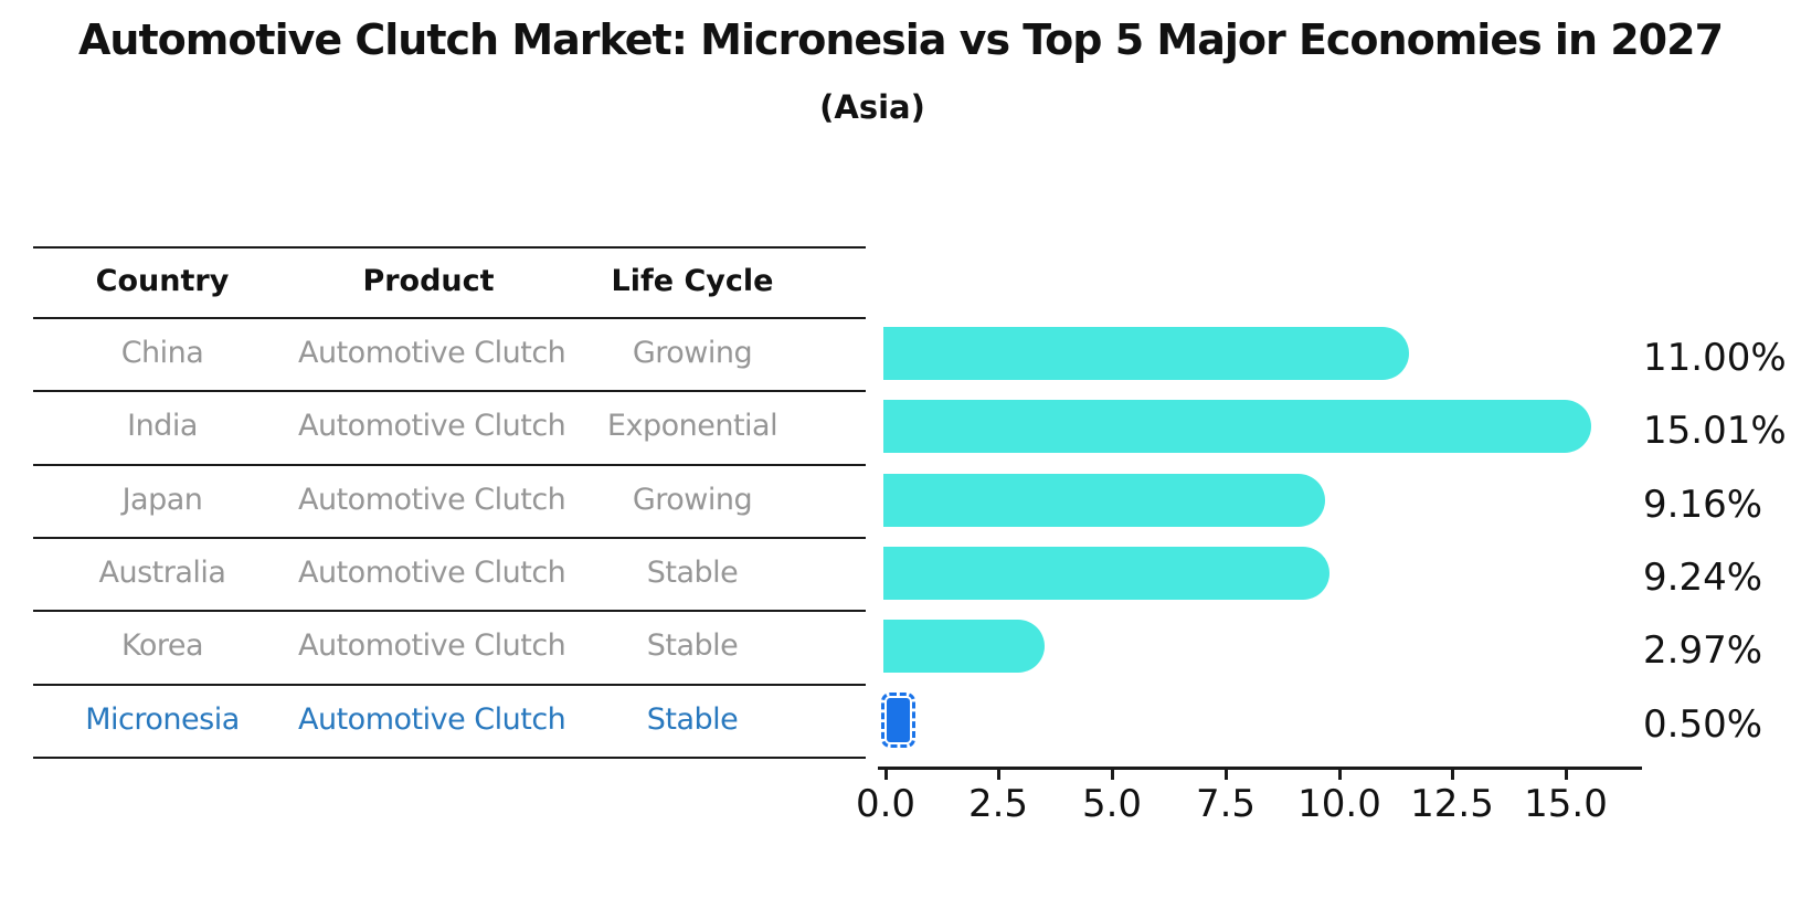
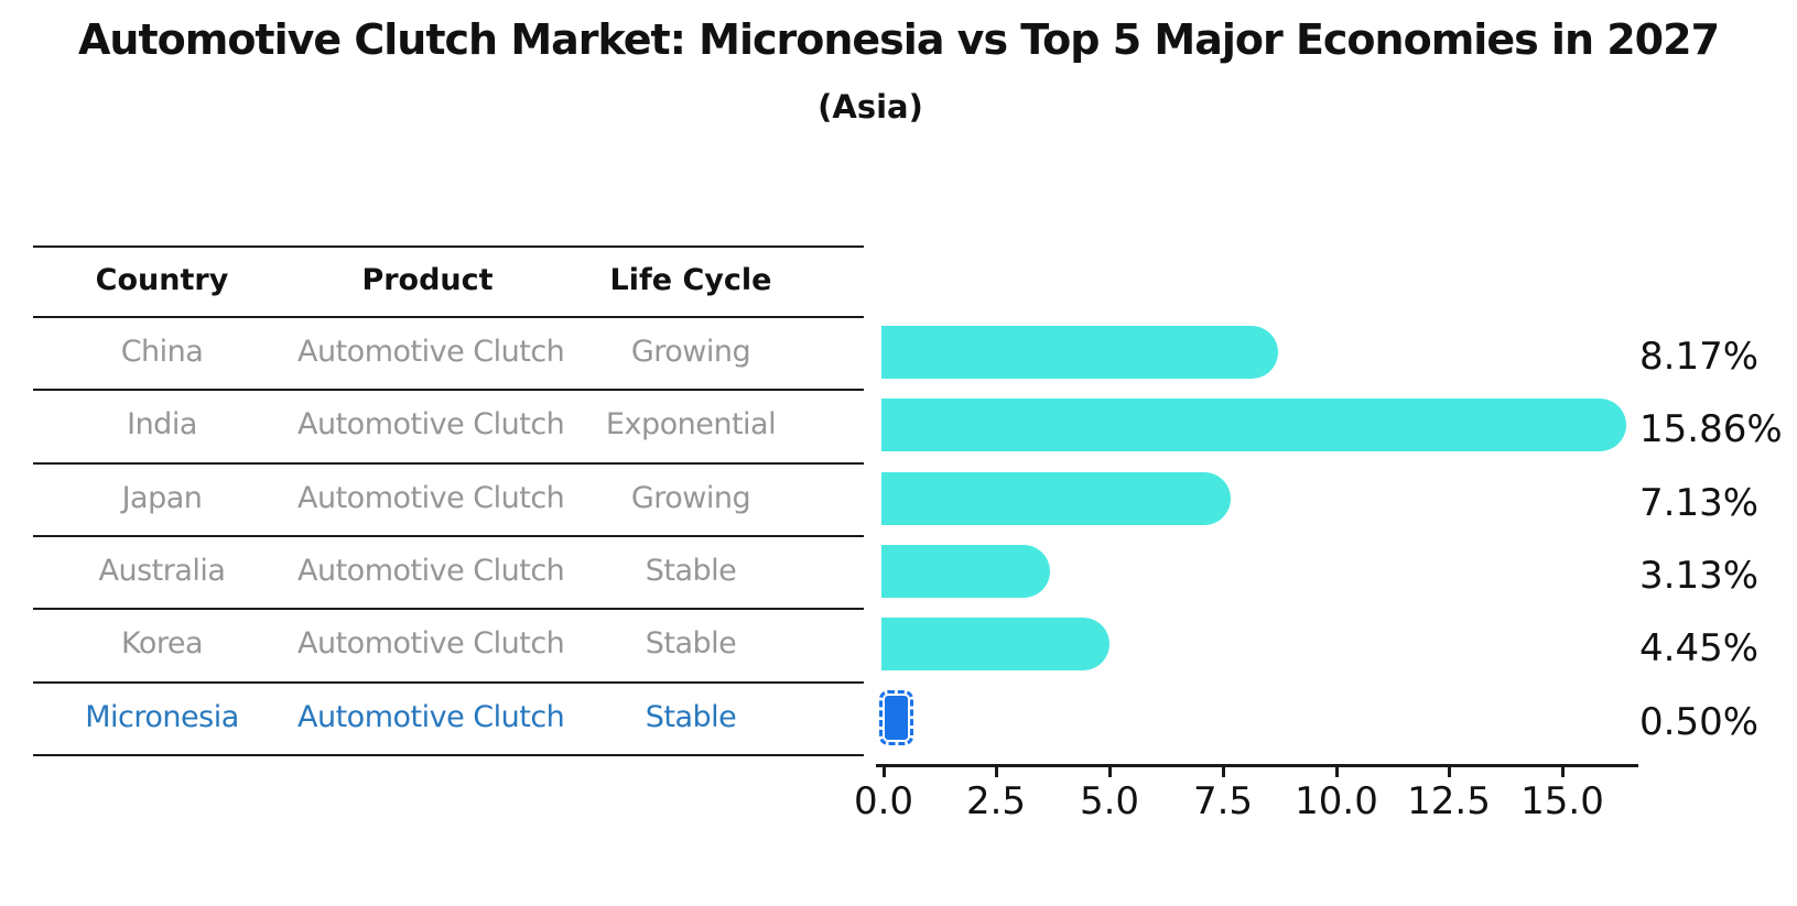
China: 11.00% -> 8.17%
India: 15.01% -> 15.86%
Japan: 9.16% -> 7.13%
Australia: 9.24% -> 3.13%
Korea: 2.97% -> 4.45%
